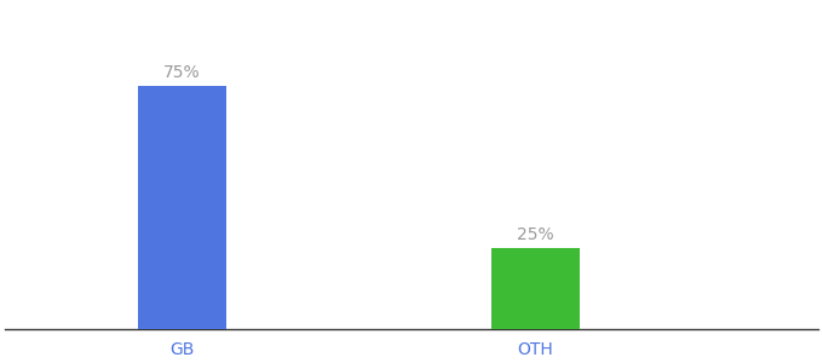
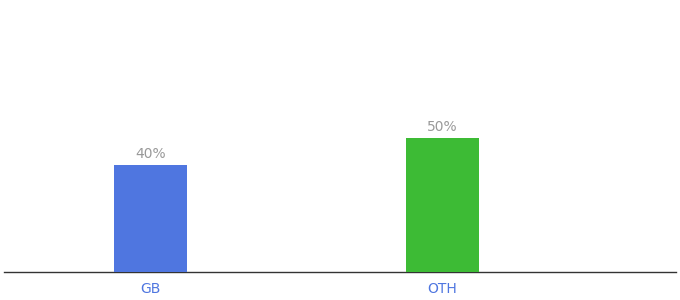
GB: 75% -> 40%
OTH: 25% -> 50%
